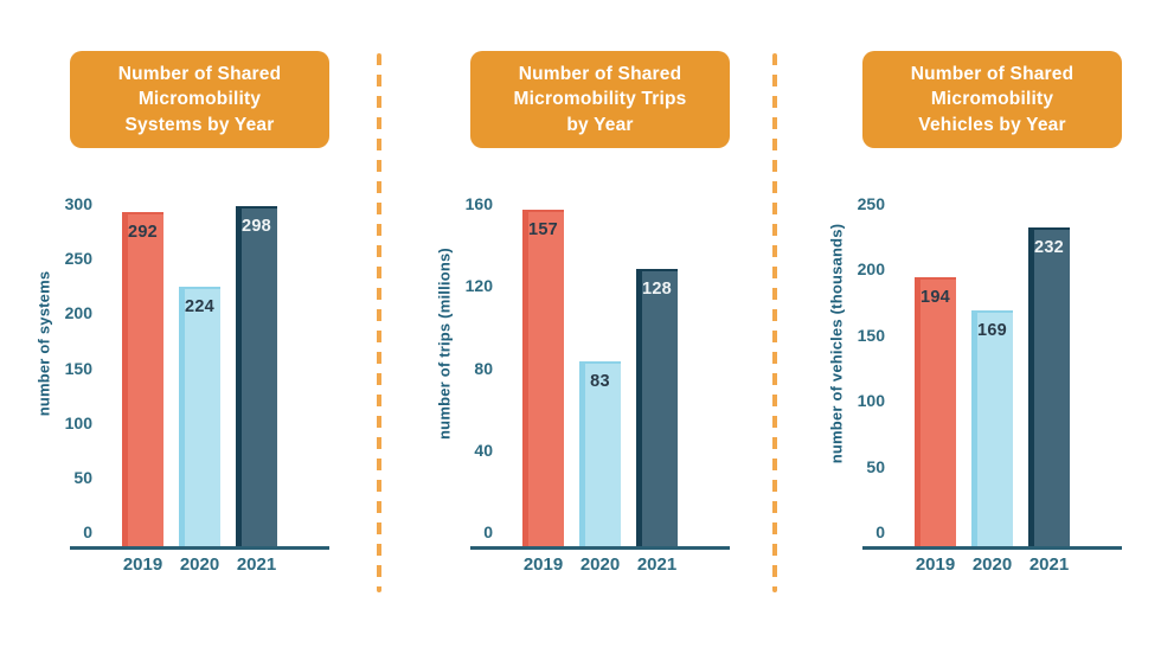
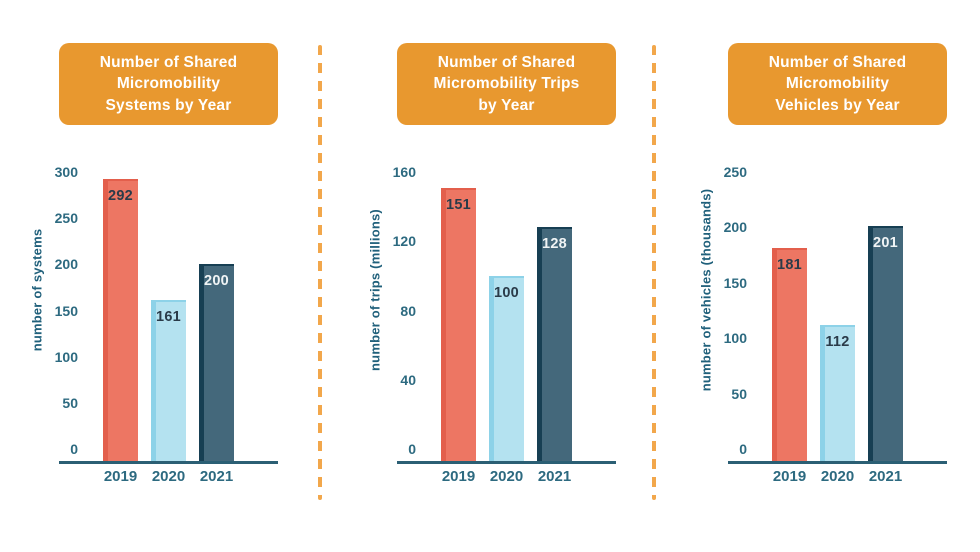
Number of Shared Micromobility Systems by Year/2020: 224 -> 161
Number of Shared Micromobility Systems by Year/2021: 298 -> 200
Number of Shared Micromobility Trips by Year/2019: 157 -> 151
Number of Shared Micromobility Trips by Year/2020: 83 -> 100
Number of Shared Micromobility Vehicles by Year/2019: 194 -> 181
Number of Shared Micromobility Vehicles by Year/2020: 169 -> 112
Number of Shared Micromobility Vehicles by Year/2021: 232 -> 201
